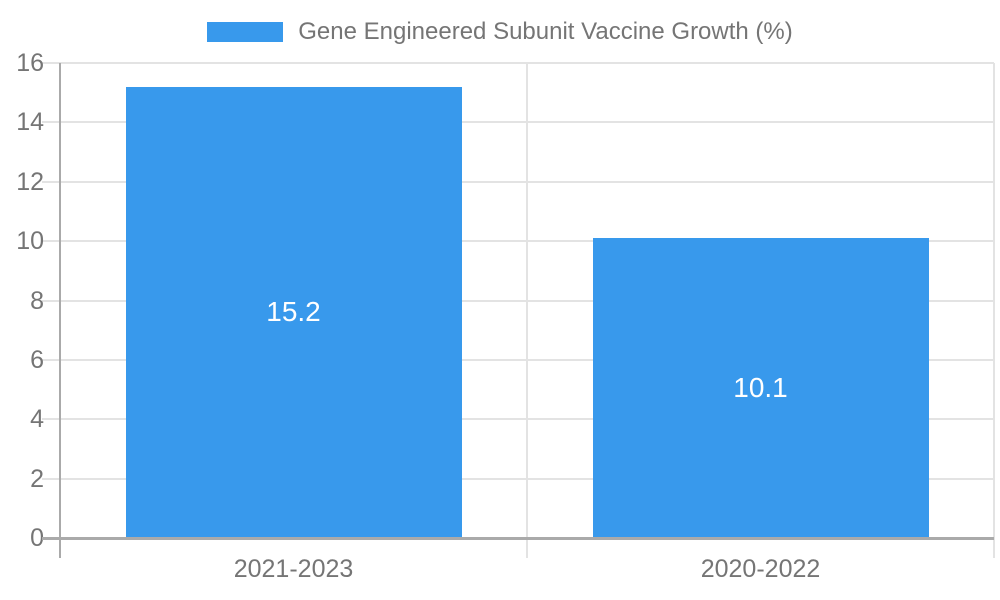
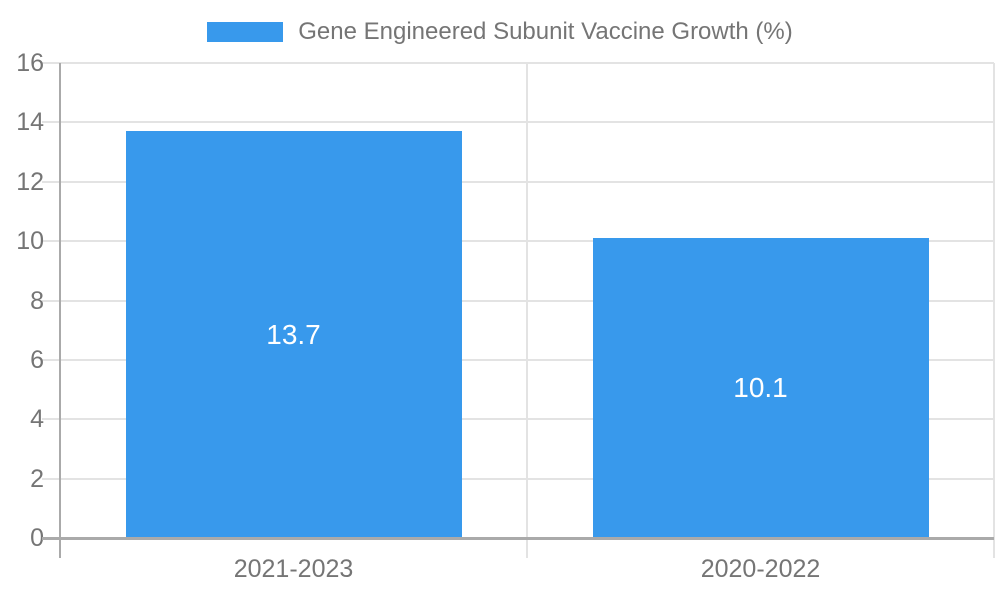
2021-2023: 15.2 -> 13.7
